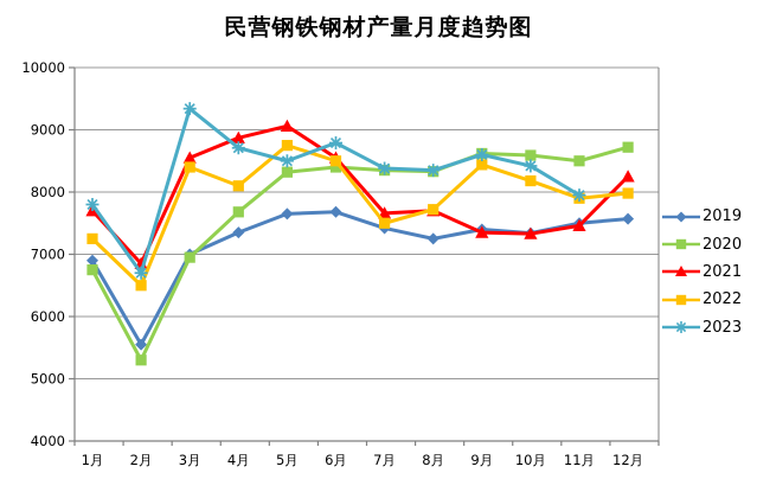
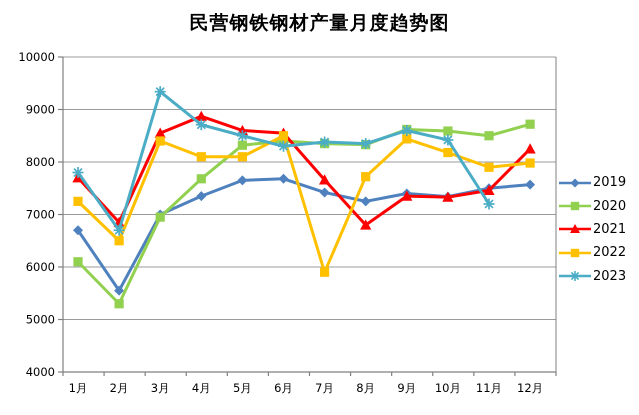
2019/1月: 6900 -> 6700
2020/1月: 6800 -> 6100
2021/5月: 9100 -> 8600
2022/5月: 8800 -> 8100
2023/6月: 8800 -> 8300
2022/7月: 7500 -> 5900
2021/8月: 7700 -> 6800
2023/11月: 8000 -> 7200
